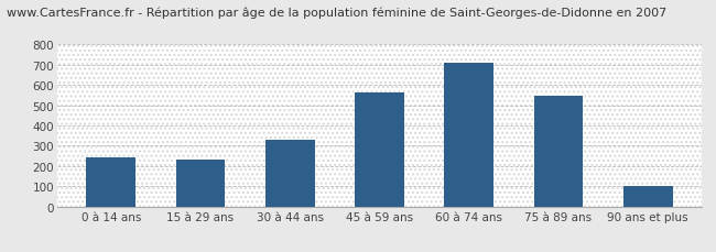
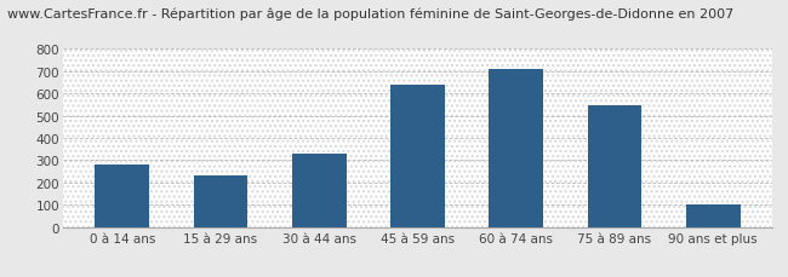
0 à 14 ans: 240 -> 280
45 à 59 ans: 560 -> 640
